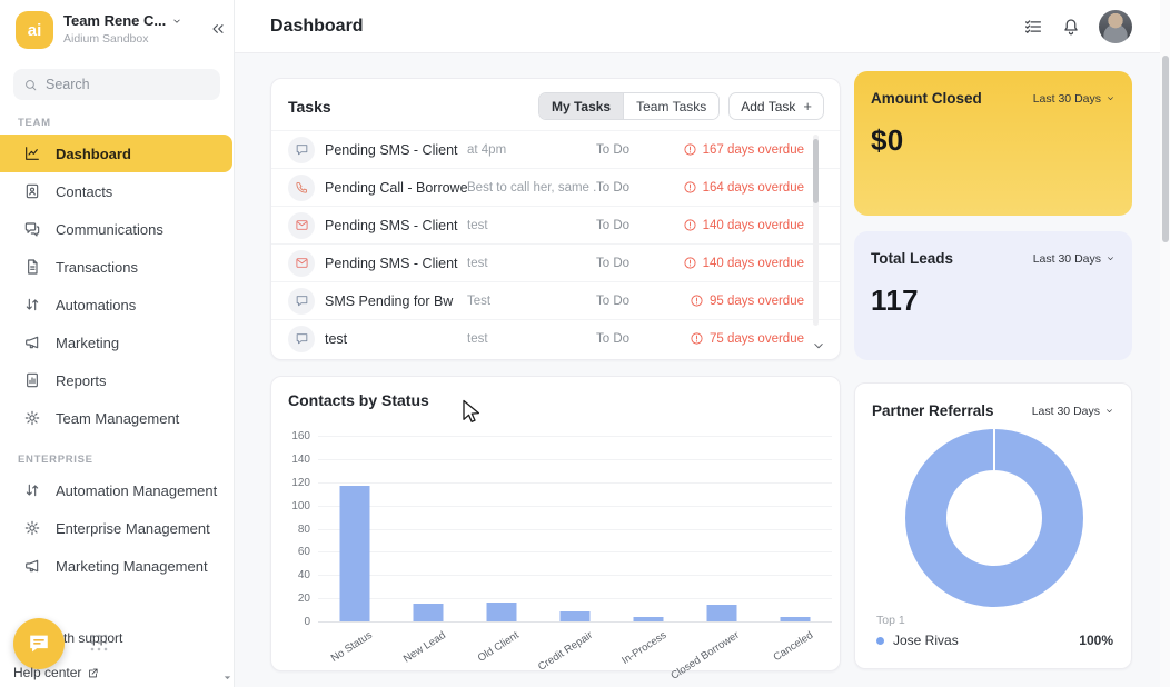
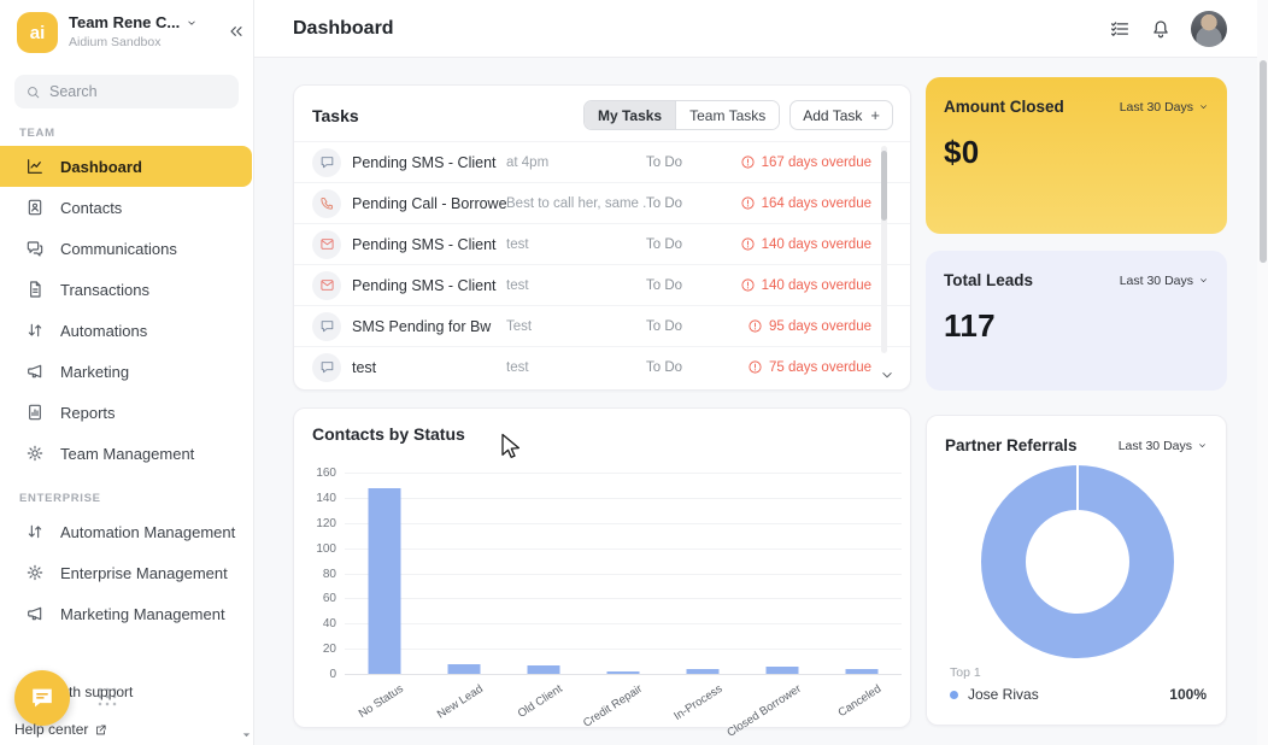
No Status: 117 -> 148
New Lead: 15 -> 8
Old Client: 16 -> 7
Credit Repair: 9 -> 2
Closed Borrower: 14 -> 6
